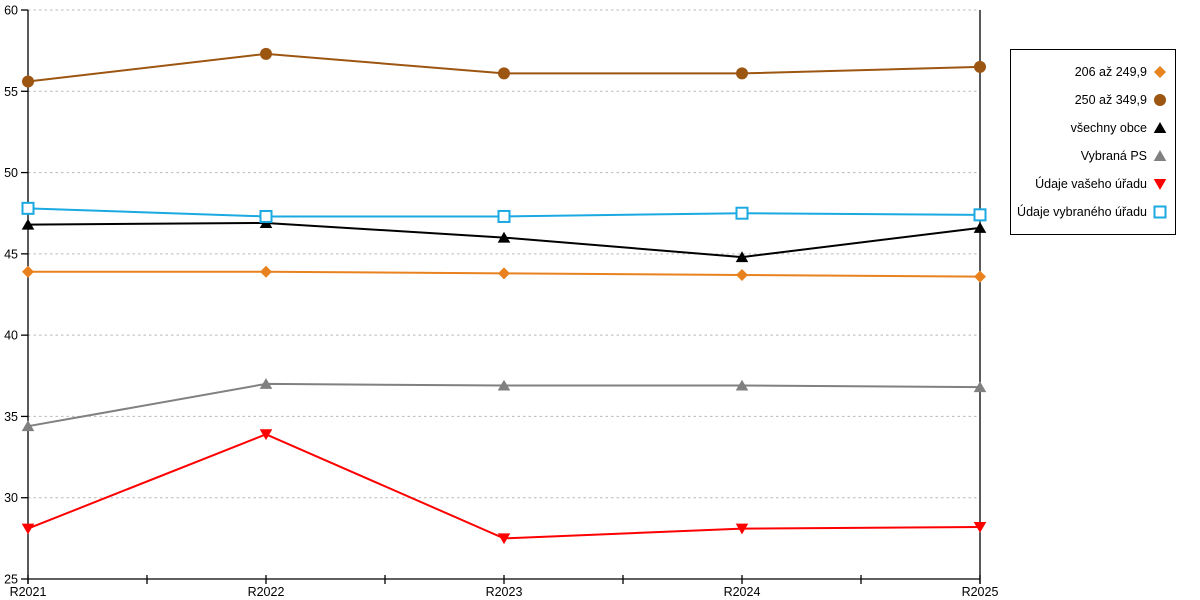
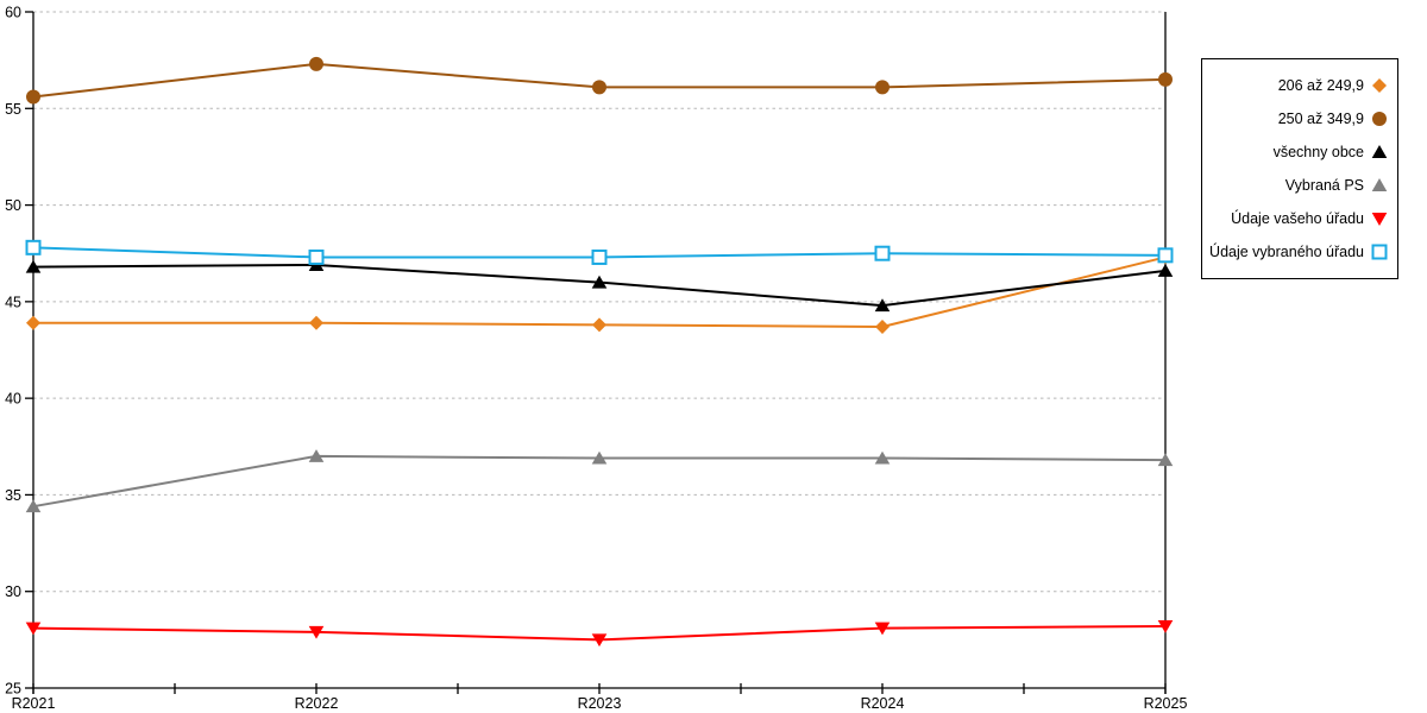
Údaje vašeho úřadu/R2022: 33.9 -> 27.9
206 až 249,9/R2025: 43.6 -> 47.3
